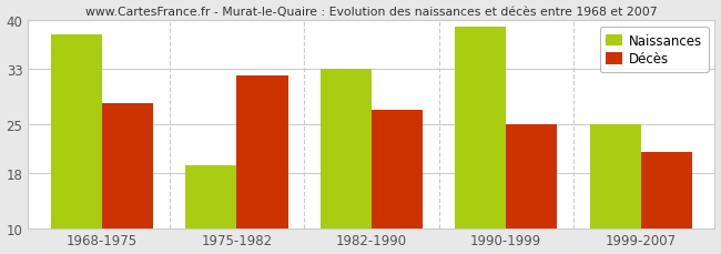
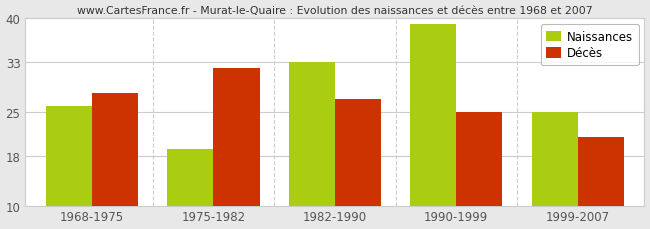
Naissances/1968-1975: 38 -> 26
